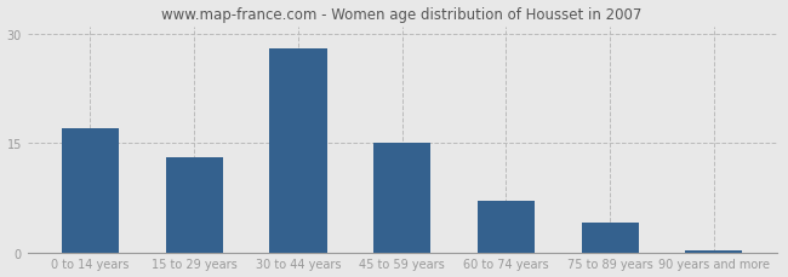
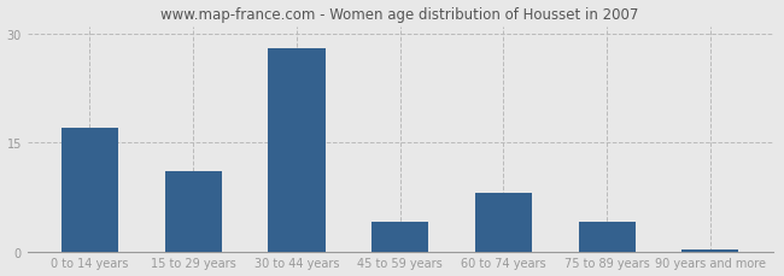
15 to 29 years: 13.0 -> 11.0
45 to 59 years: 15.0 -> 4.0
60 to 74 years: 7.0 -> 8.0
